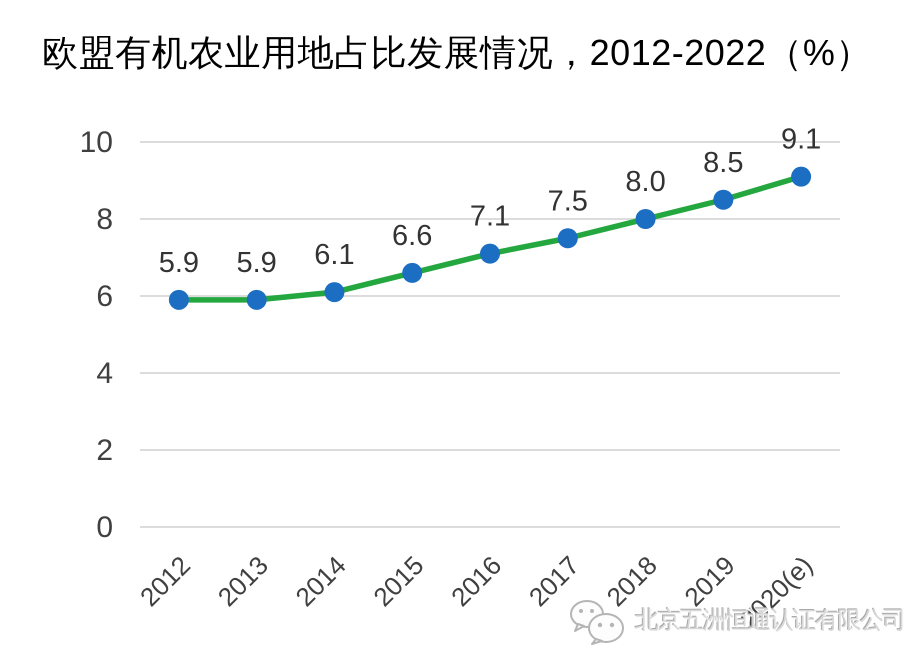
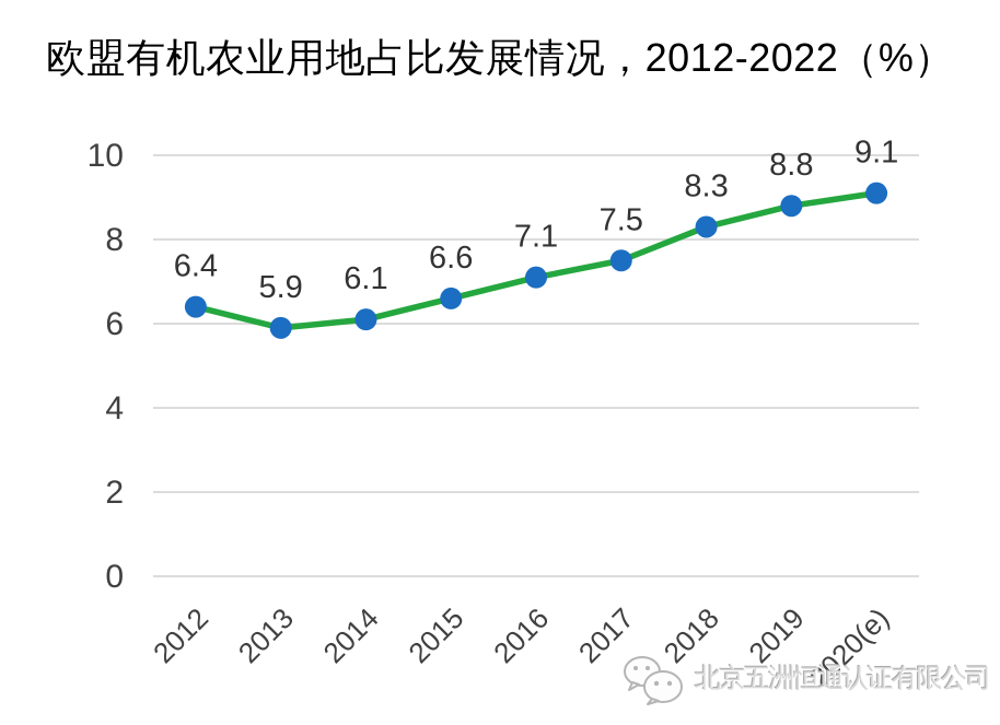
2012: 5.9 -> 6.4
2018: 8.0 -> 8.3
2019: 8.5 -> 8.8
